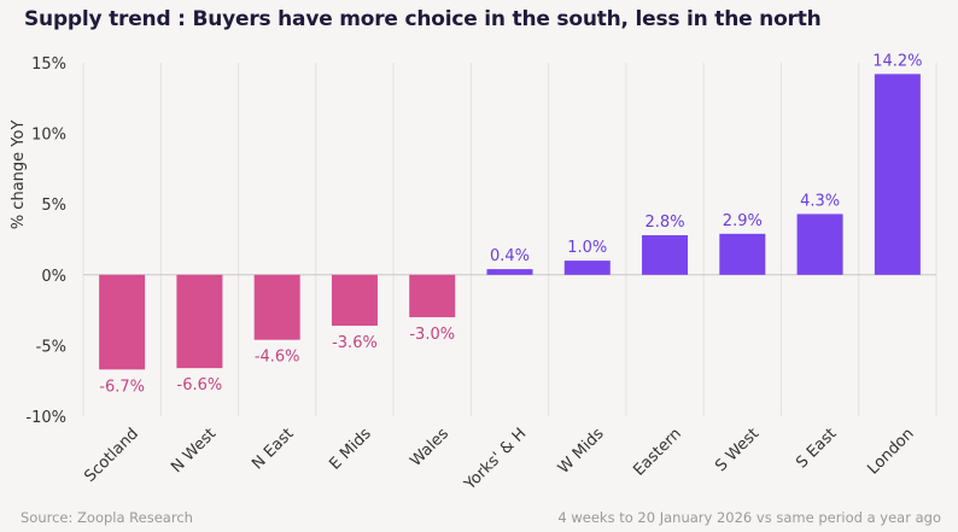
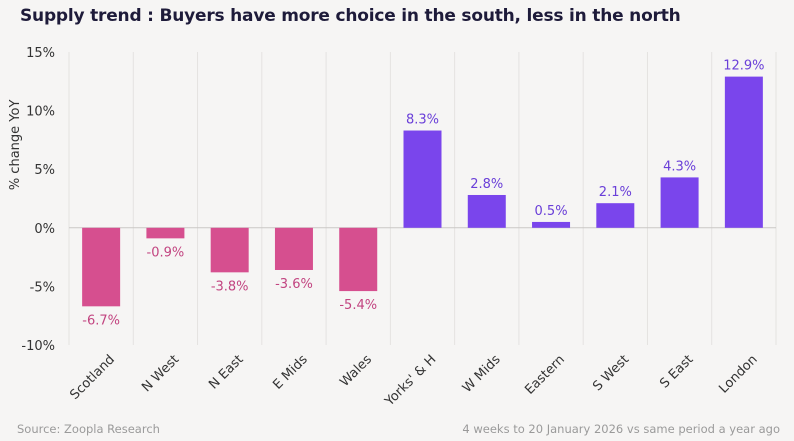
N West: -6.6% -> -0.9%
N East: -4.6% -> -3.8%
Wales: -3.0% -> -5.4%
Yorks' & H: 0.4% -> 8.3%
W Mids: 1.0% -> 2.8%
Eastern: 2.8% -> 0.5%
S West: 2.9% -> 2.1%
London: 14.2% -> 12.9%
